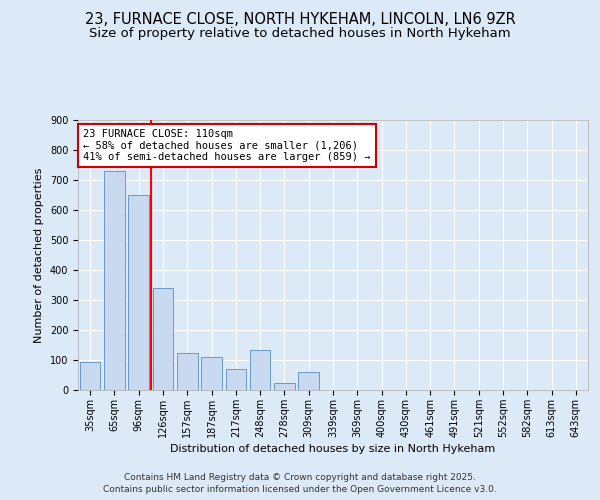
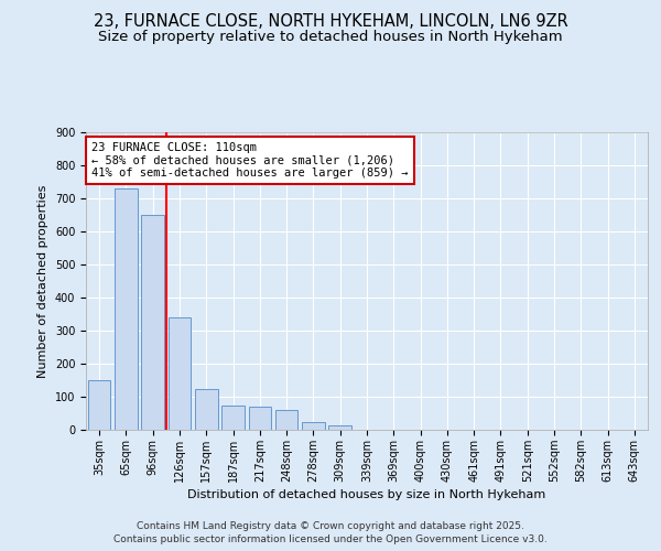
35sqm: 95 -> 150
187sqm: 110 -> 75
248sqm: 135 -> 60
309sqm: 60 -> 15
